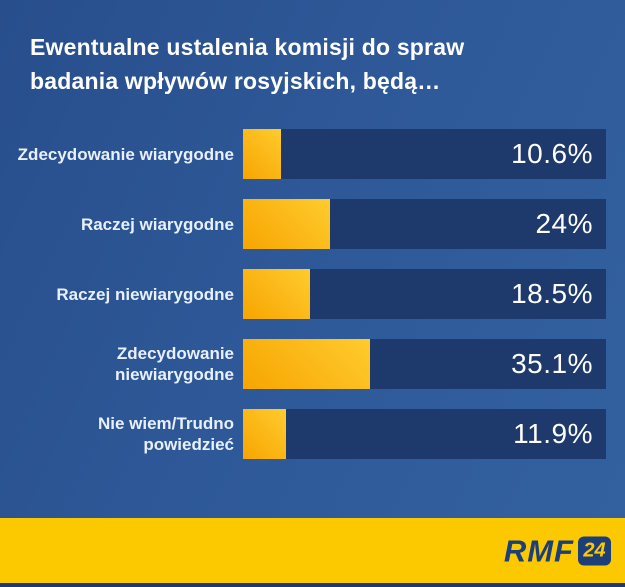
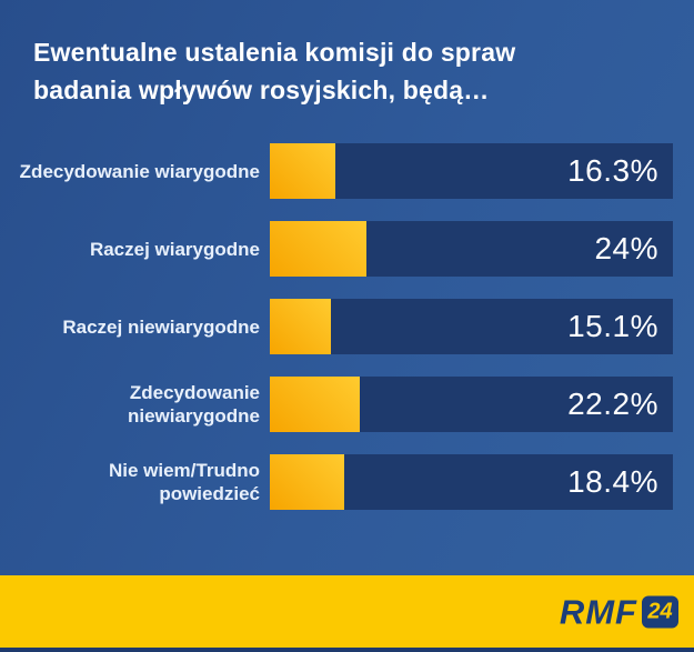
Zdecydowanie wiarygodne: 10.6% -> 16.3%
Raczej niewiarygodne: 18.5% -> 15.1%
Zdecydowanie niewiarygodne: 35.1% -> 22.2%
Nie wiem/Trudno powiedzieć: 11.9% -> 18.4%
